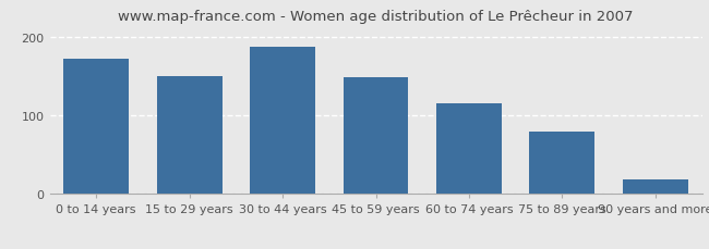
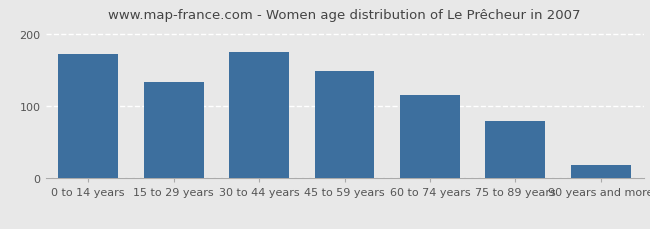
15 to 29 years: 150 -> 133
30 to 44 years: 188 -> 175
